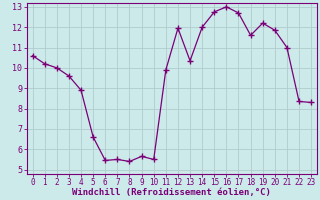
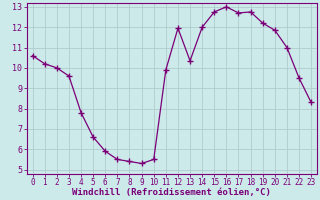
4: 8.90 -> 7.80
6: 5.45 -> 5.90
9: 5.65 -> 5.30
18: 11.60 -> 12.75
22: 8.35 -> 9.50
